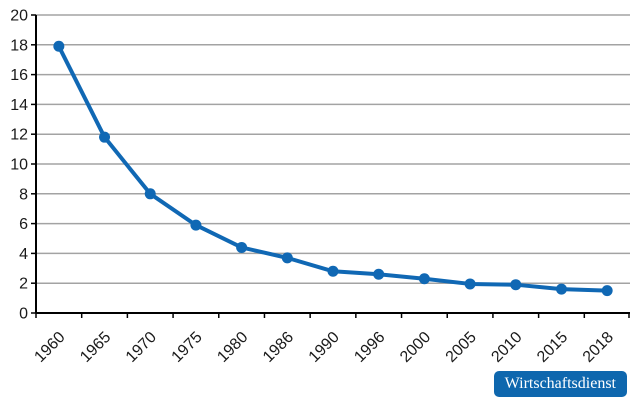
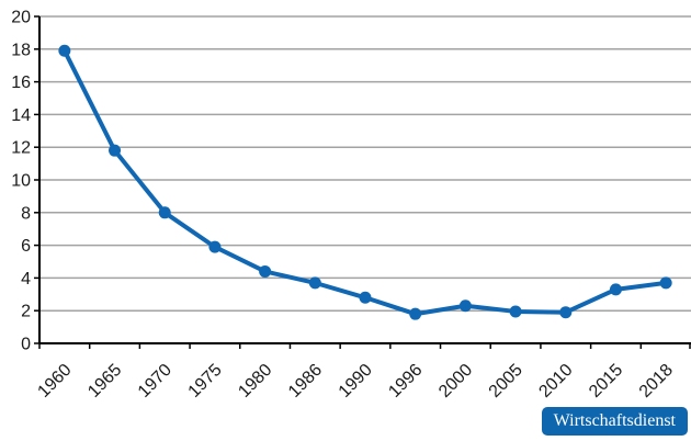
1996: 2.6 -> 1.8
2015: 1.6 -> 3.3
2018: 1.5 -> 3.7
